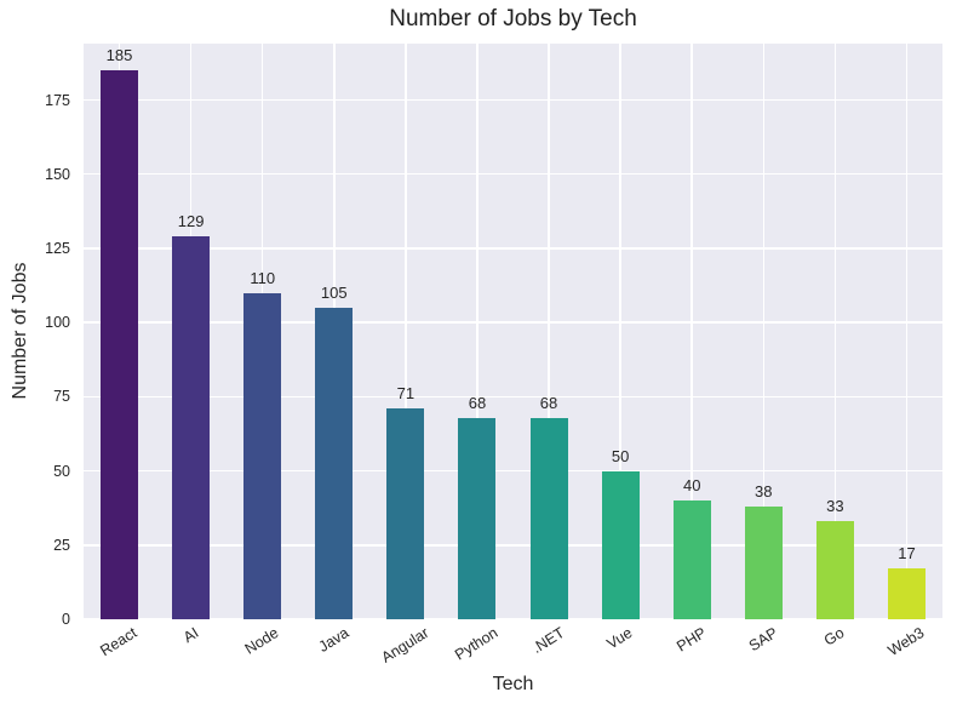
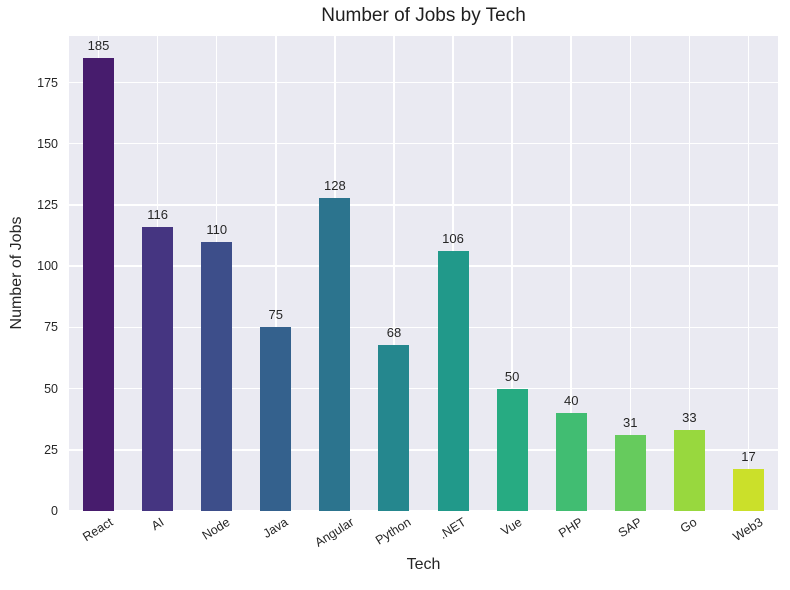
AI: 129 -> 116
Java: 105 -> 75
Angular: 71 -> 128
.NET: 68 -> 106
SAP: 38 -> 31
